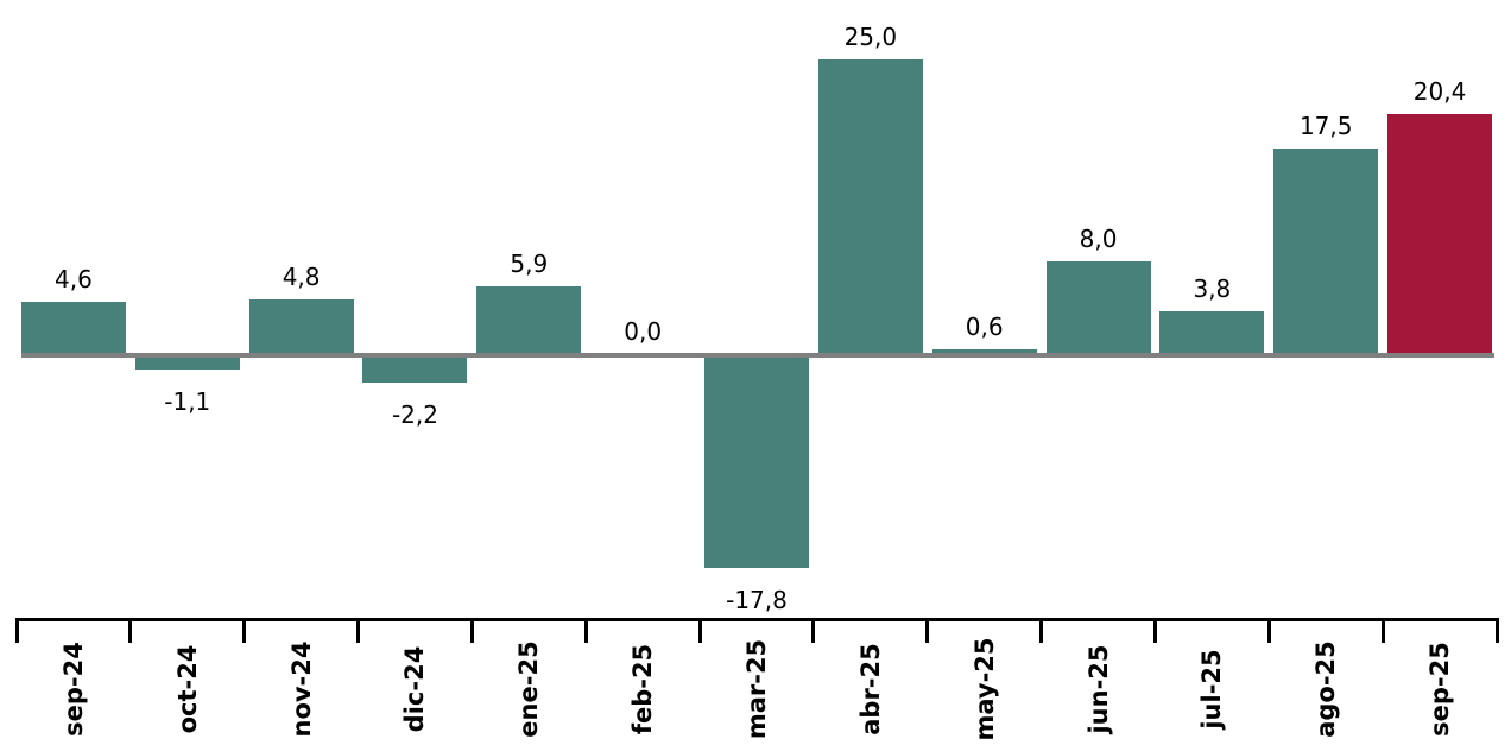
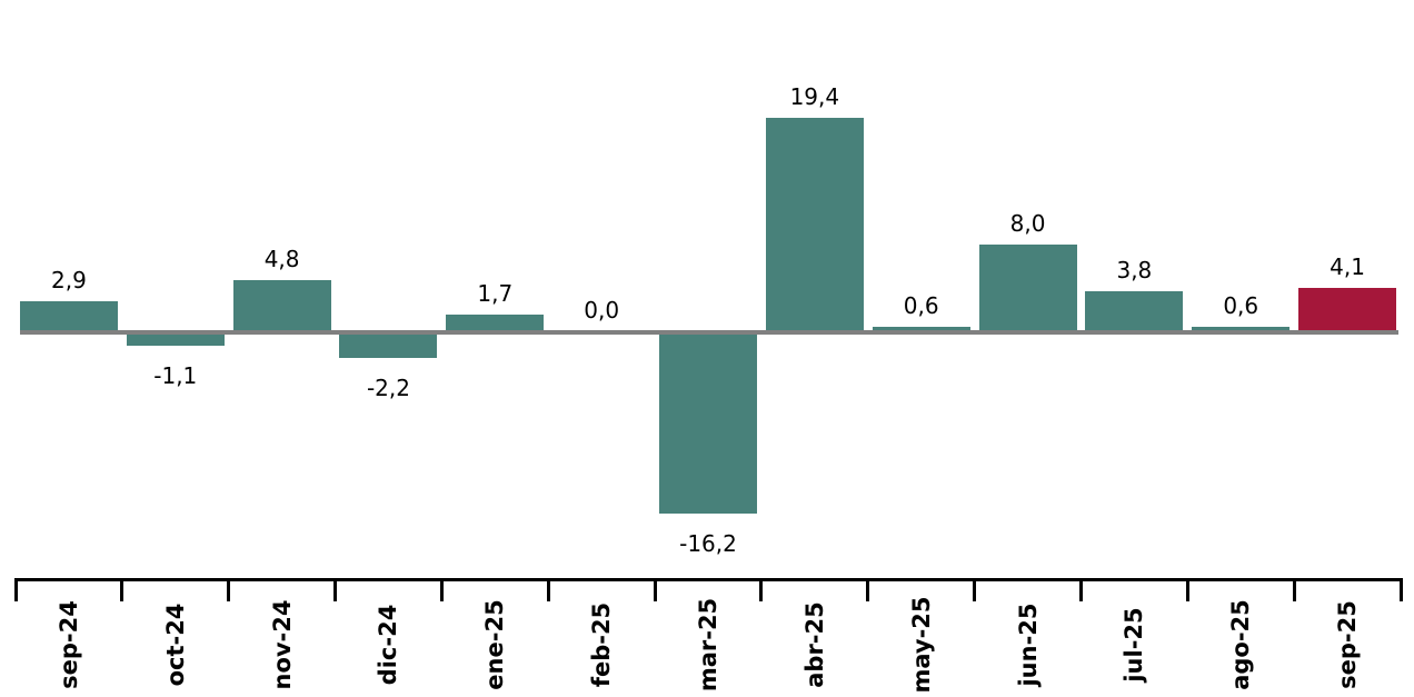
sep-24: 4,6 -> 2,9
ene-25: 5,9 -> 1,7
mar-25: -17,8 -> -16,2
abr-25: 25,0 -> 19,4
ago-25: 17,5 -> 0,6
sep-25: 20,4 -> 4,1
